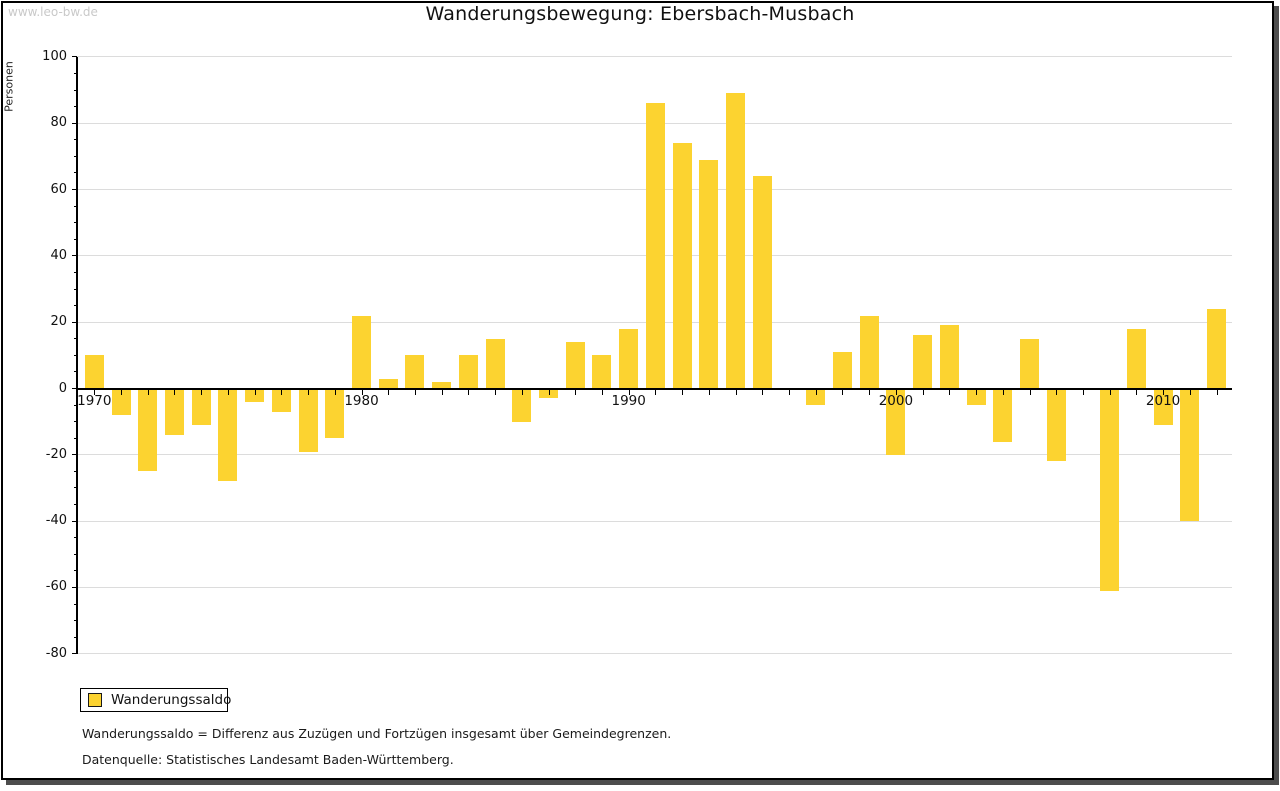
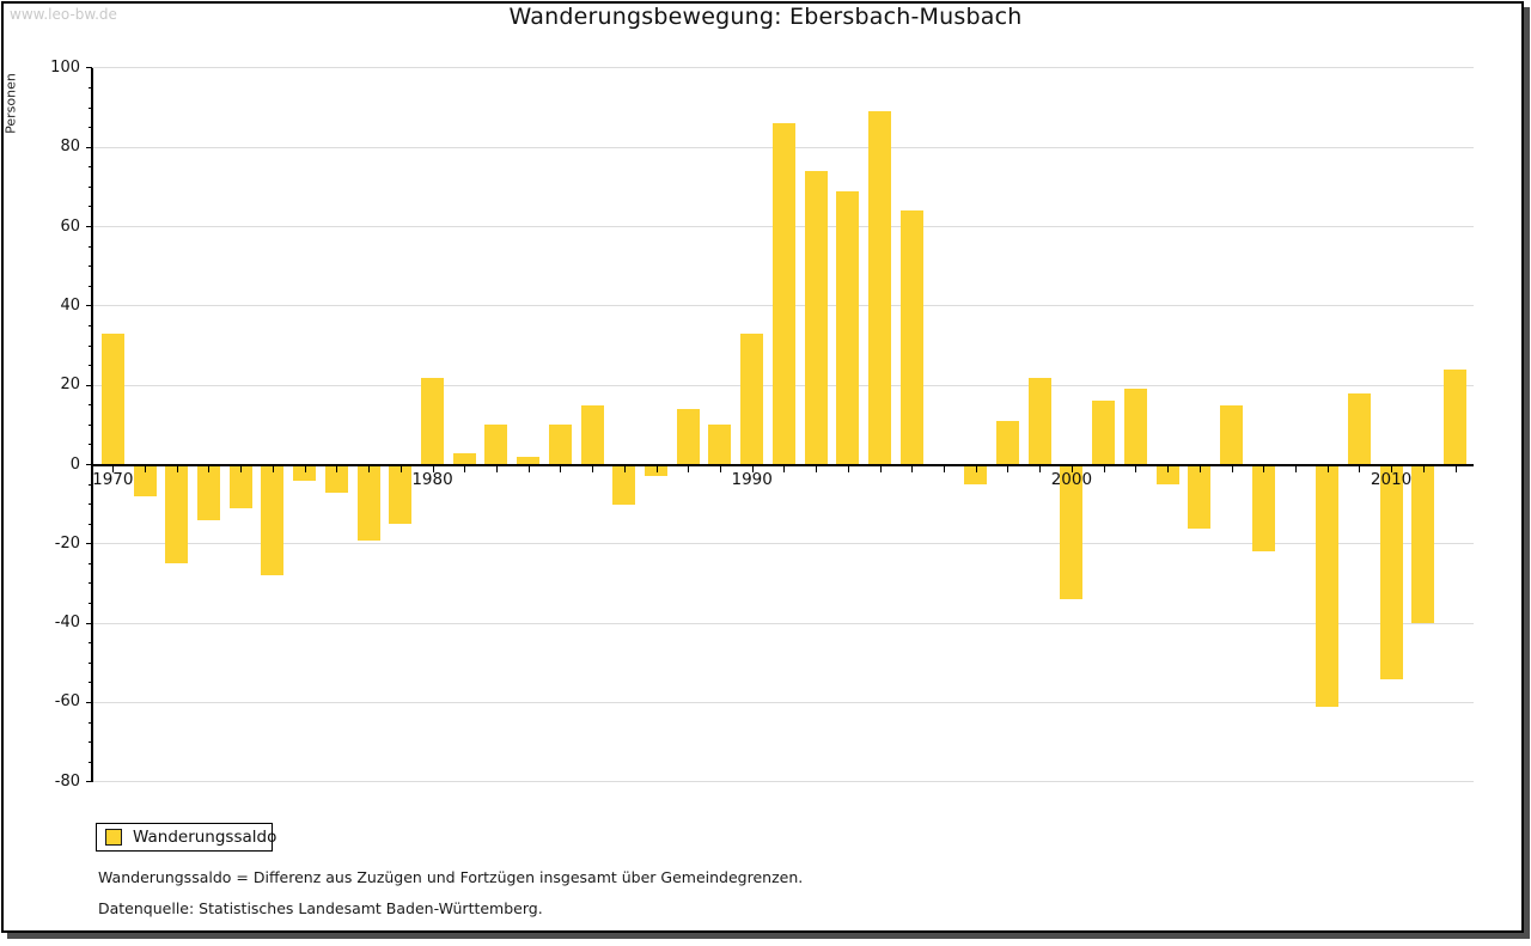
1970: 10 -> 33
1990: 18 -> 33
2000: -20 -> -34
2010: -11 -> -54
